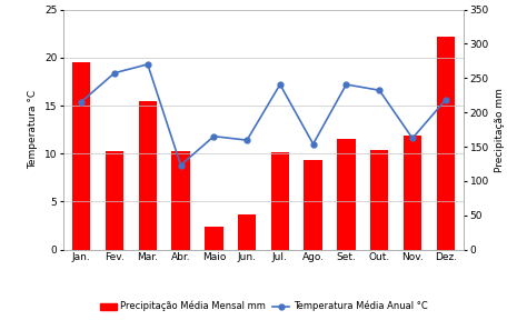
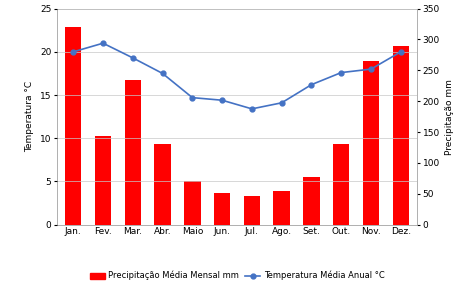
Precipitação Média Mensal mm/Jan.: 274 -> 320
Temperatura Média Anual °C/Jan.: 15.4 -> 20.0
Temperatura Média Anual °C/Fev.: 18.4 -> 21.0
Precipitação Média Mensal mm/Mar.: 216 -> 235
Precipitação Média Mensal mm/Abr.: 144 -> 130
Temperatura Média Anual °C/Abr.: 8.8 -> 17.5
Precipitação Média Mensal mm/Maio: 34 -> 70
Temperatura Média Anual °C/Maio: 11.8 -> 14.7
Temperatura Média Anual °C/Jun.: 11.4 -> 14.4
Precipitação Média Mensal mm/Jul.: 142 -> 47
Temperatura Média Anual °C/Jul.: 17.2 -> 13.4
Precipitação Média Mensal mm/Ago.: 130 -> 55
Temperatura Média Anual °C/Ago.: 11.0 -> 14.1
Precipitação Média Mensal mm/Set.: 162 -> 78
Temperatura Média Anual °C/Set.: 17.2 -> 16.2
Precipitação Média Mensal mm/Out.: 146 -> 130
Temperatura Média Anual °C/Out.: 16.6 -> 17.6
Precipitação Média Mensal mm/Nov.: 166 -> 265
Temperatura Média Anual °C/Nov.: 11.6 -> 18.0
Precipitação Média Mensal mm/Dez.: 310 -> 290
Temperatura Média Anual °C/Dez.: 15.6 -> 20.0
